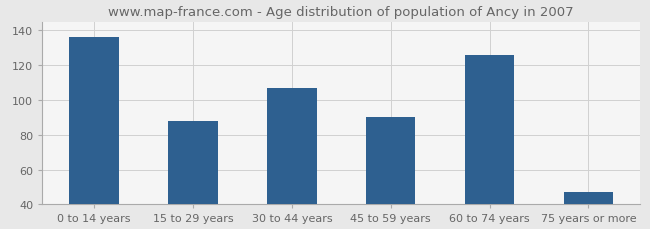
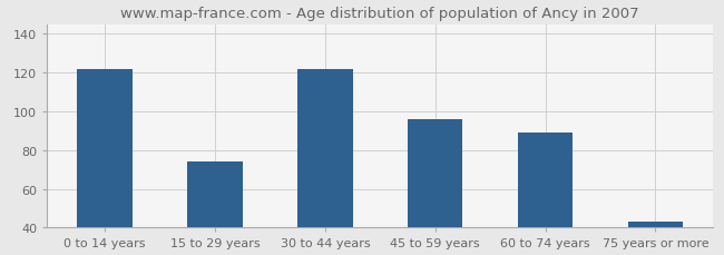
0 to 14 years: 136 -> 122
15 to 29 years: 88 -> 74
30 to 44 years: 107 -> 122
45 to 59 years: 90 -> 96
60 to 74 years: 126 -> 89
75 years or more: 47 -> 43
